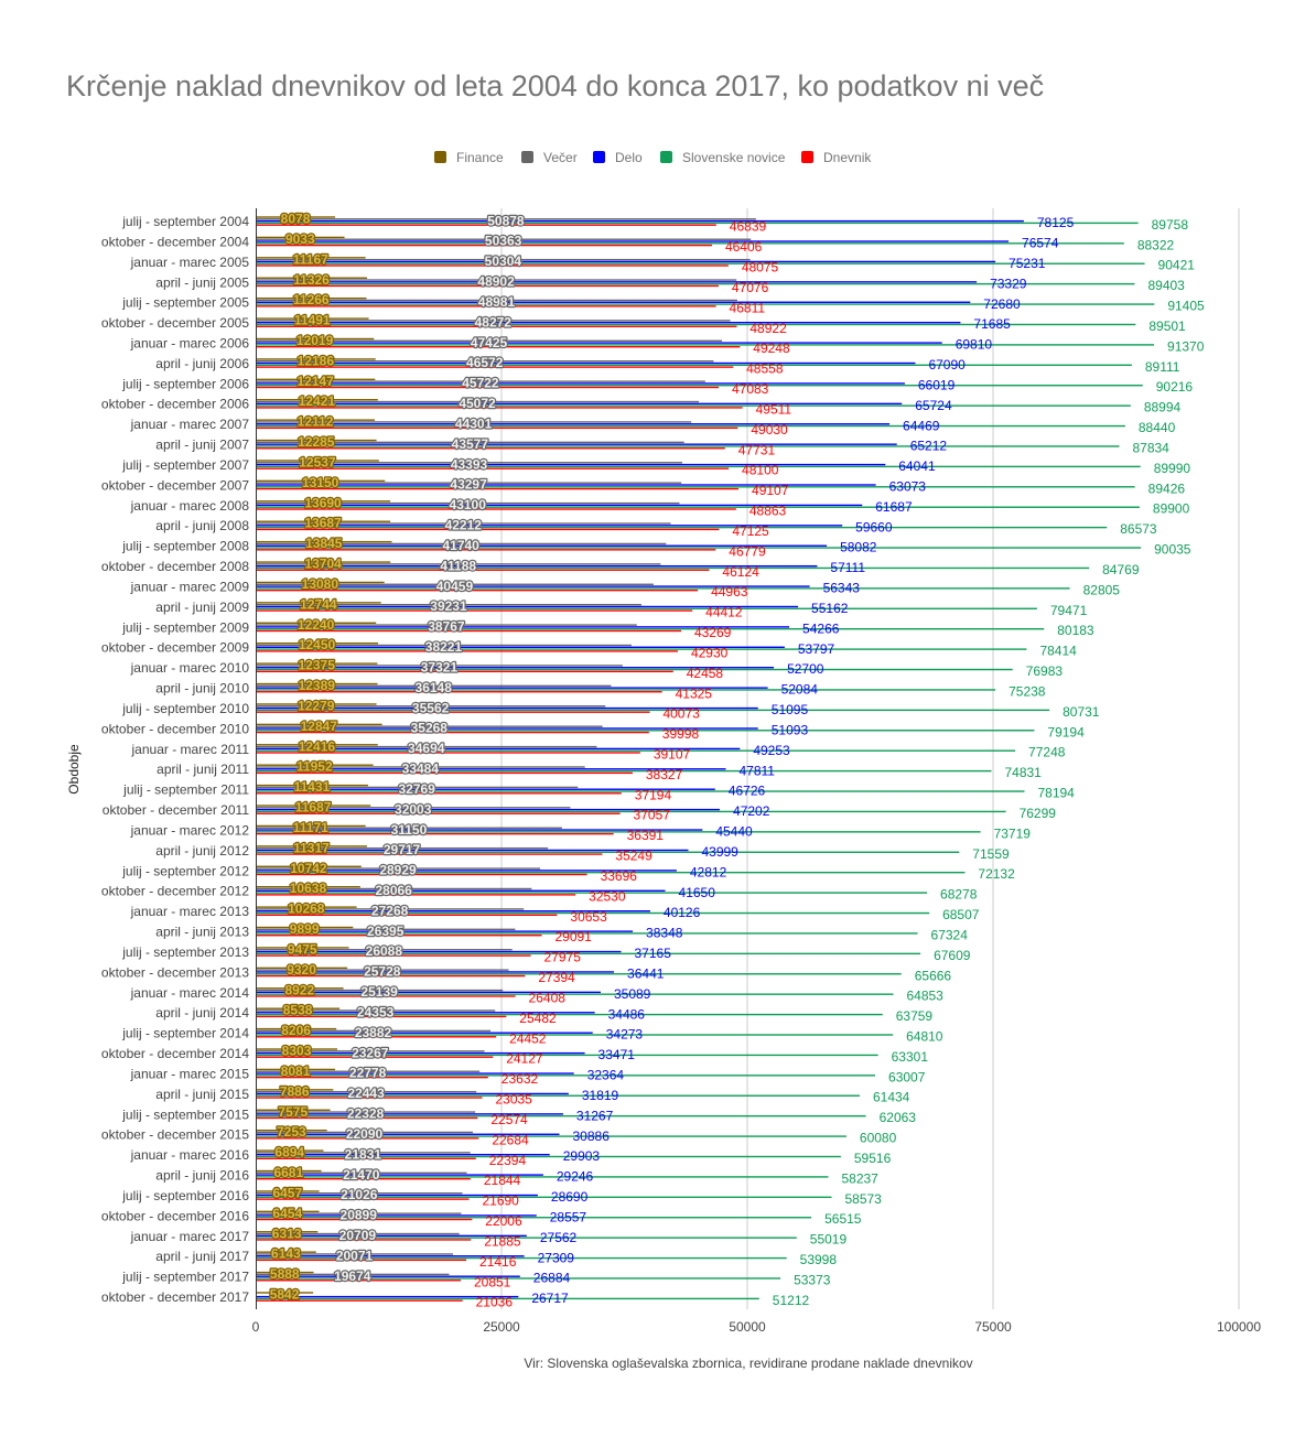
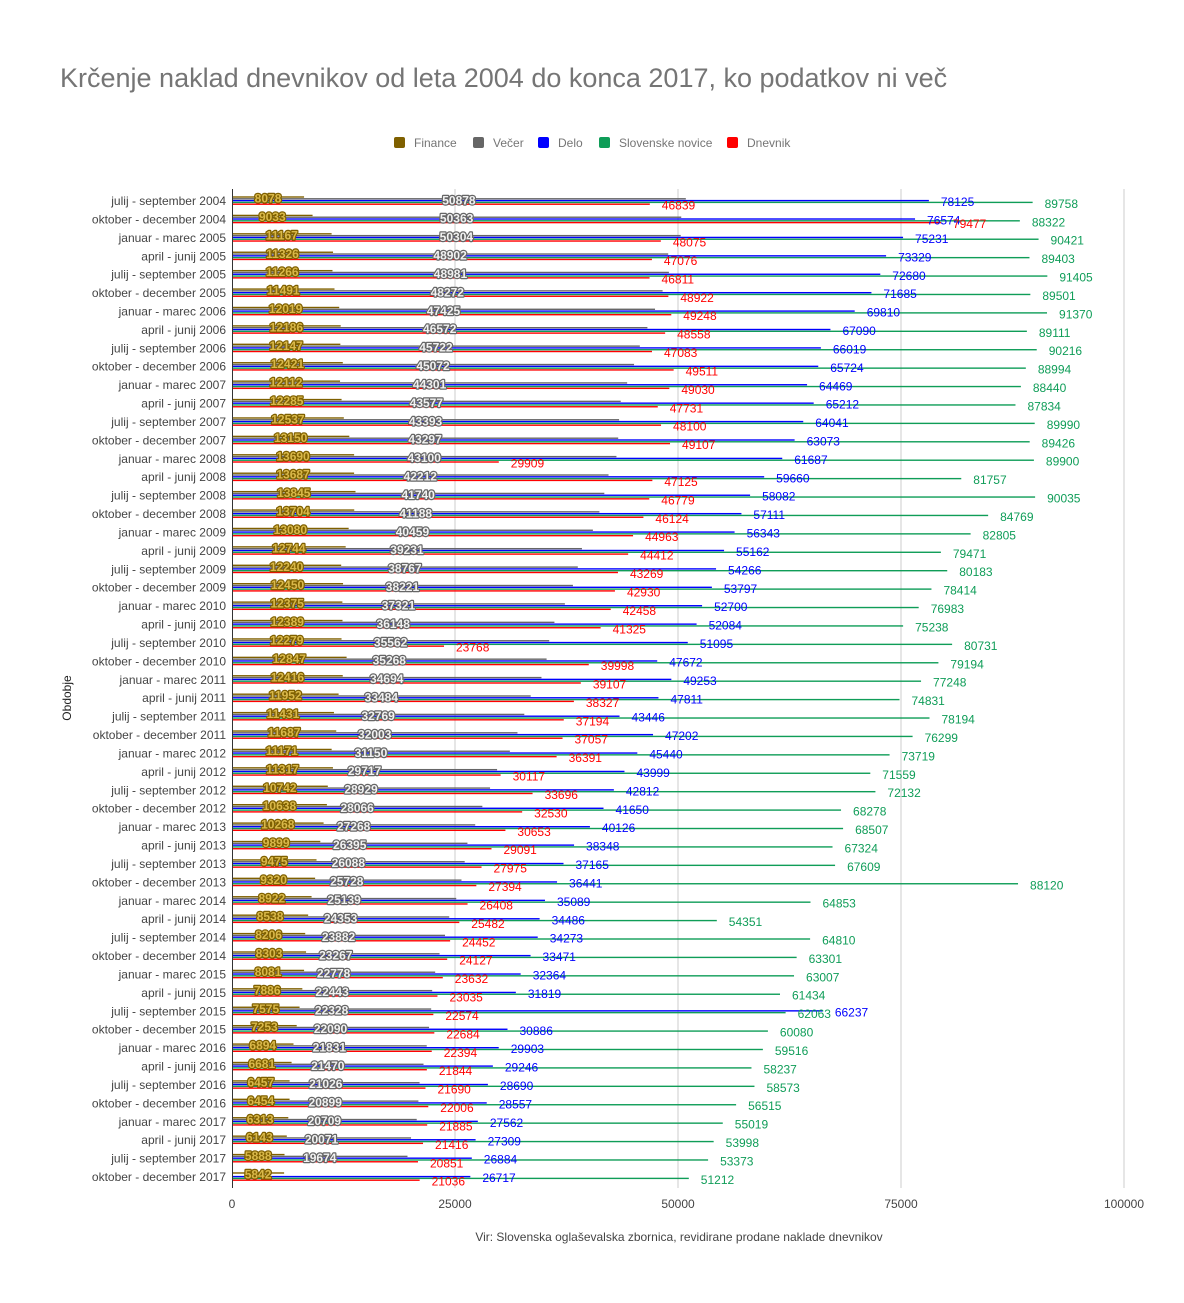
Dnevnik/oktober - december 2004: 46406 -> 79477
Dnevnik/januar - marec 2008: 48863 -> 29909
Slovenske novice/april - junij 2008: 86573 -> 81757
Dnevnik/julij - september 2010: 40073 -> 23768
Delo/oktober - december 2010: 51093 -> 47672
Delo/julij - september 2011: 46726 -> 43446
Dnevnik/april - junij 2012: 35249 -> 30117
Slovenske novice/oktober - december 2013: 65666 -> 88120
Slovenske novice/april - junij 2014: 63759 -> 54351
Delo/julij - september 2015: 31267 -> 66237
